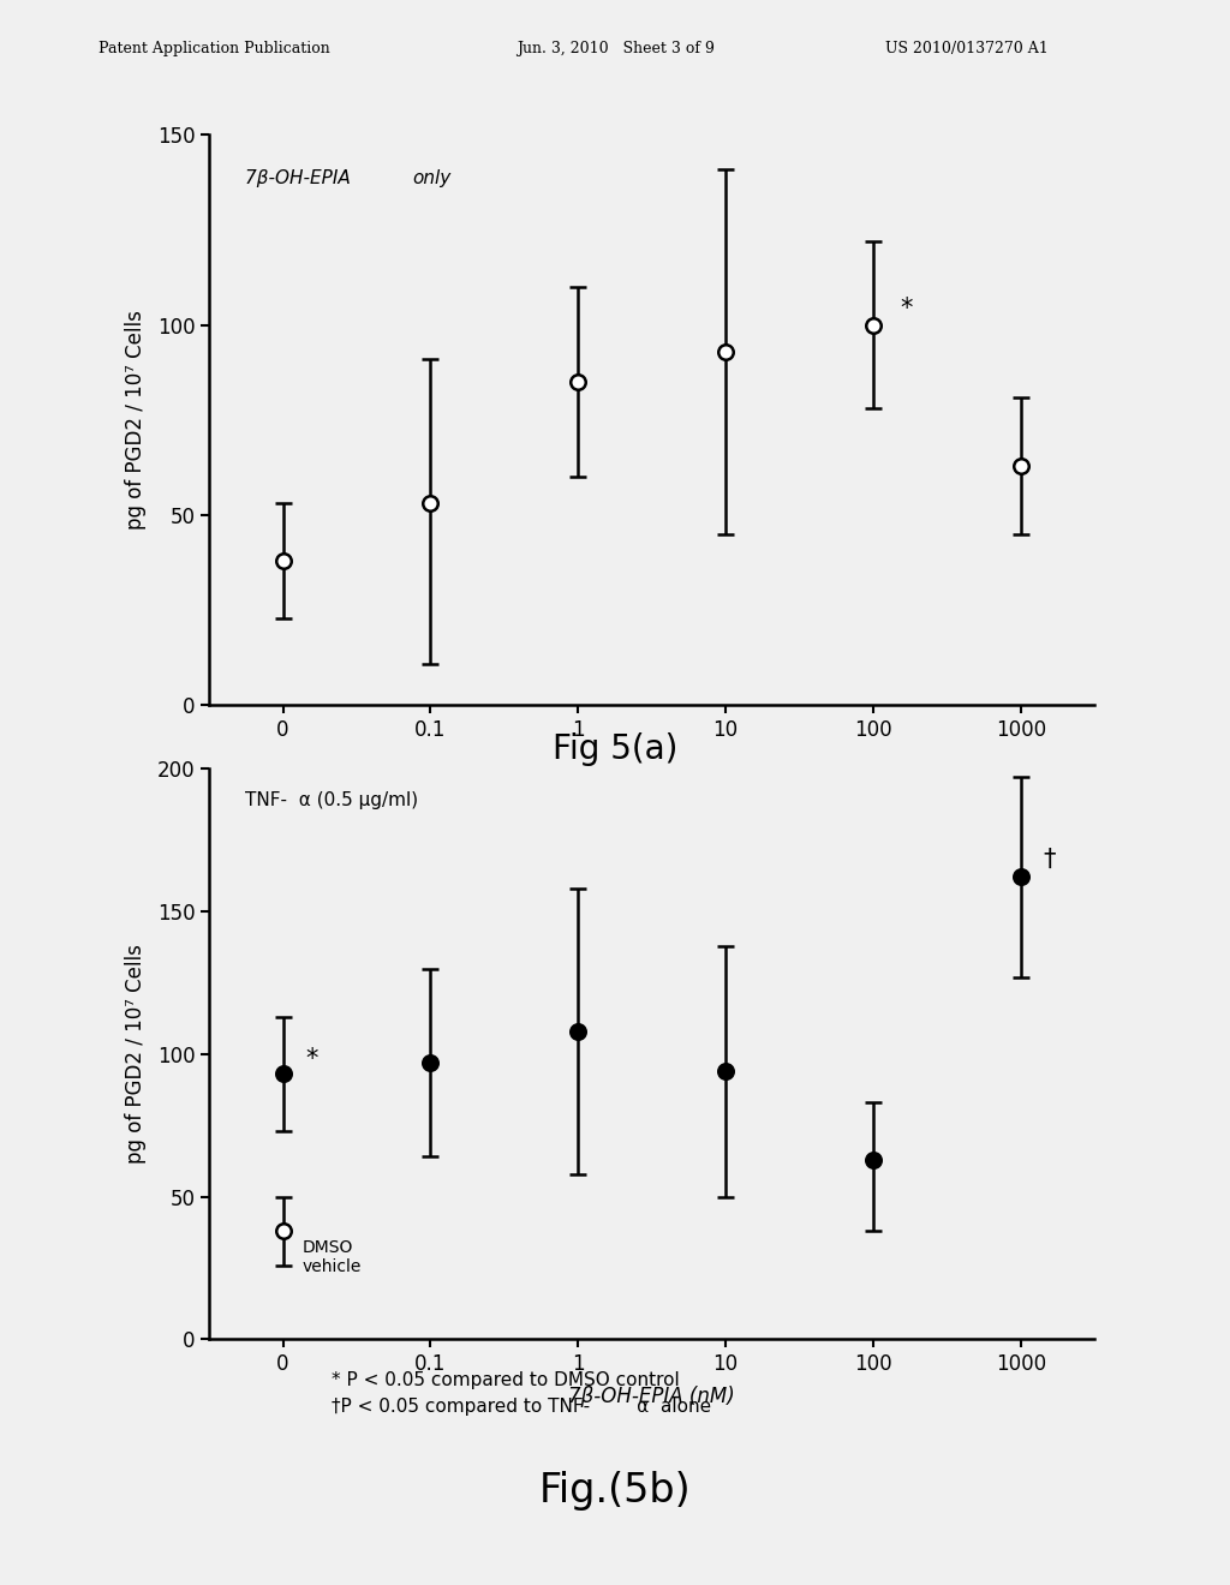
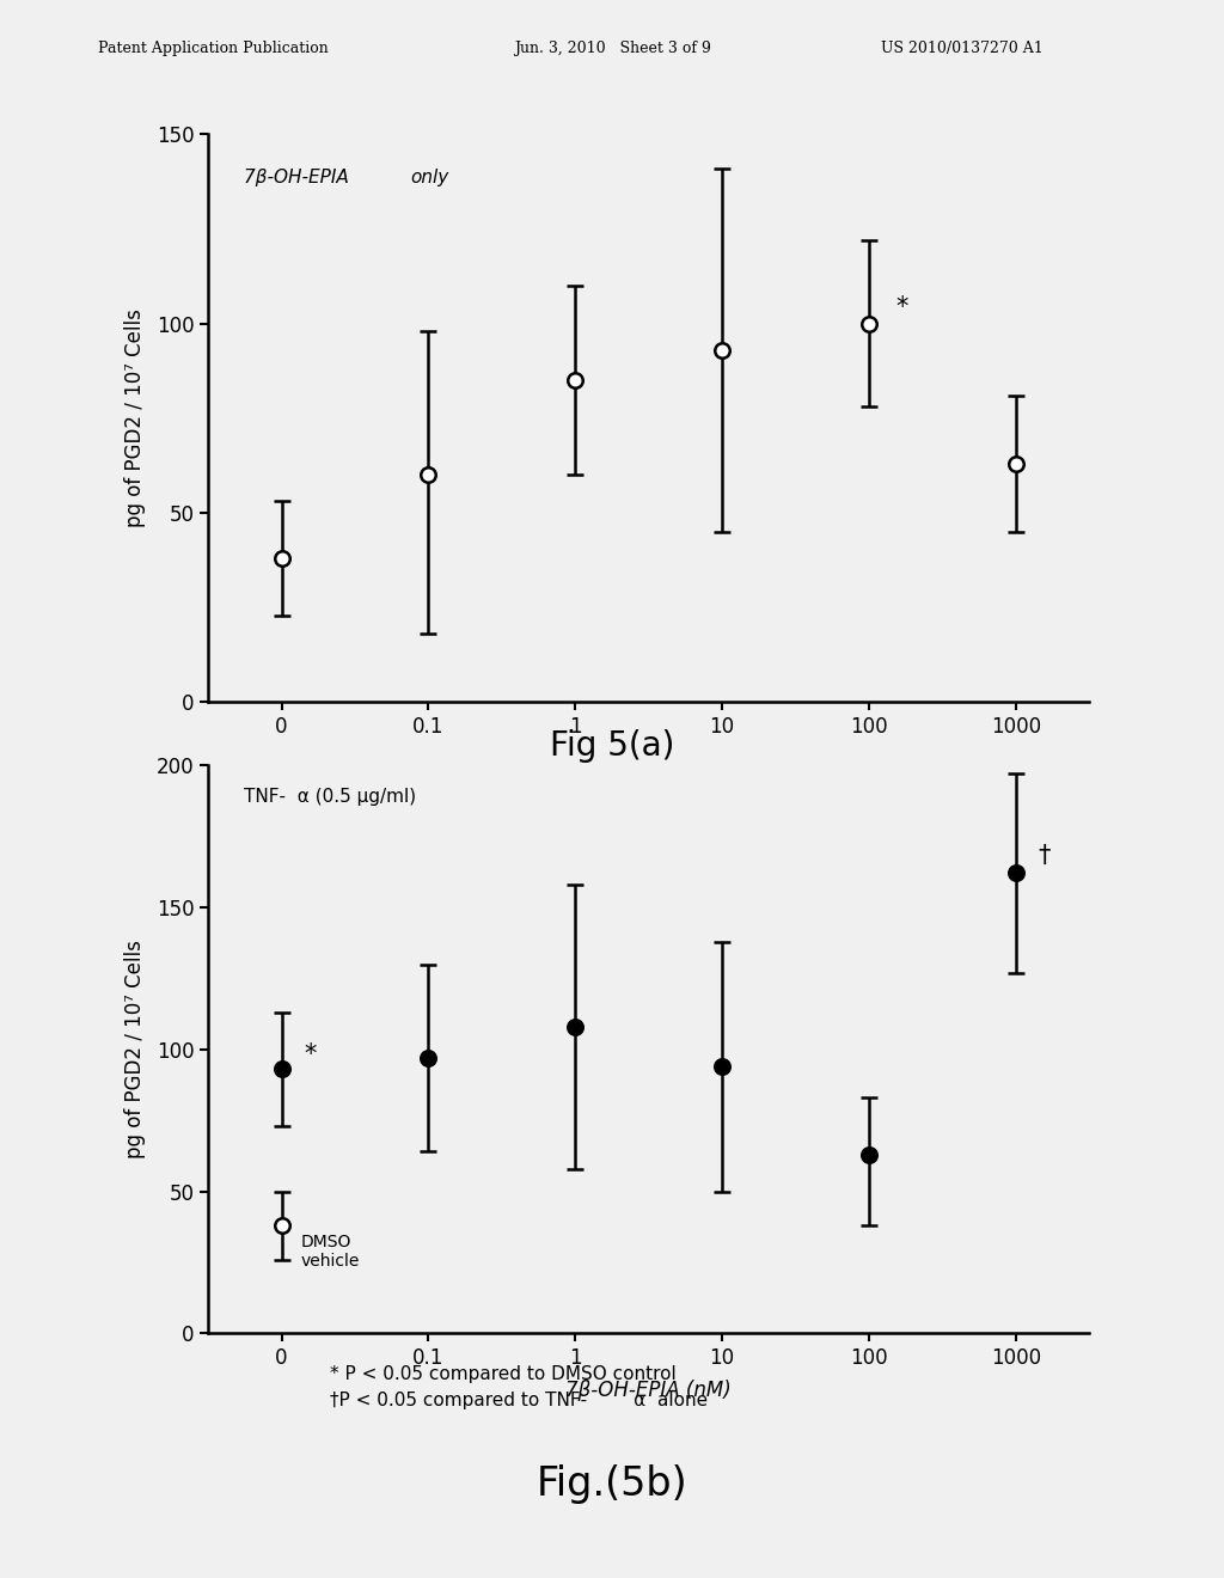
0.1: 53 -> 60
